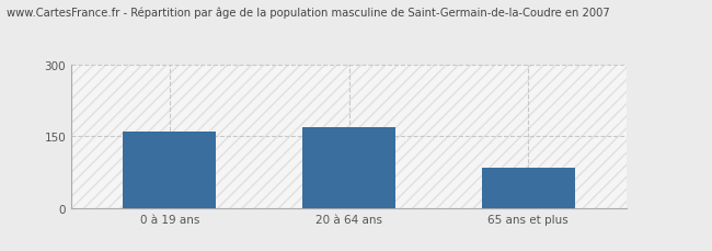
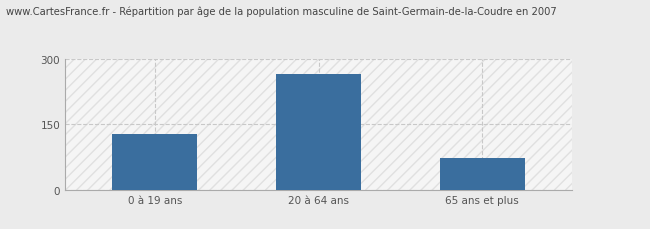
0 à 19 ans: 160 -> 128
20 à 64 ans: 170 -> 265
65 ans et plus: 85 -> 72
